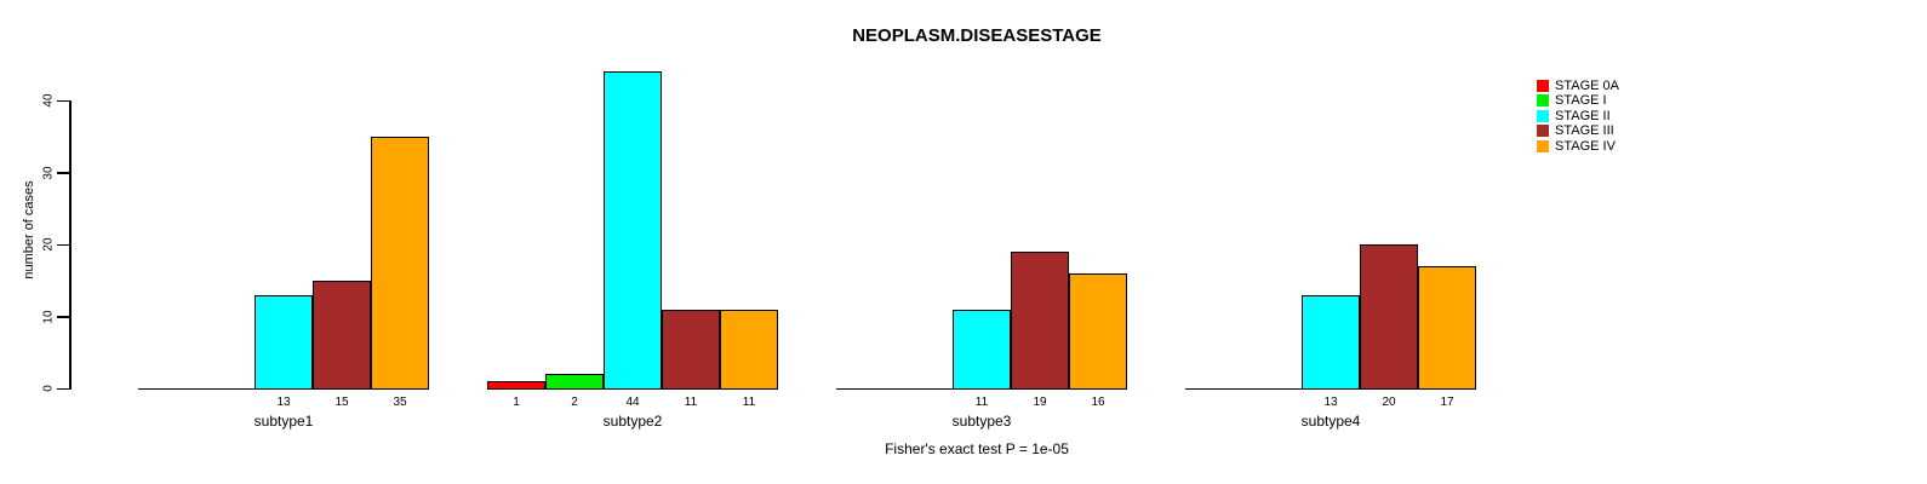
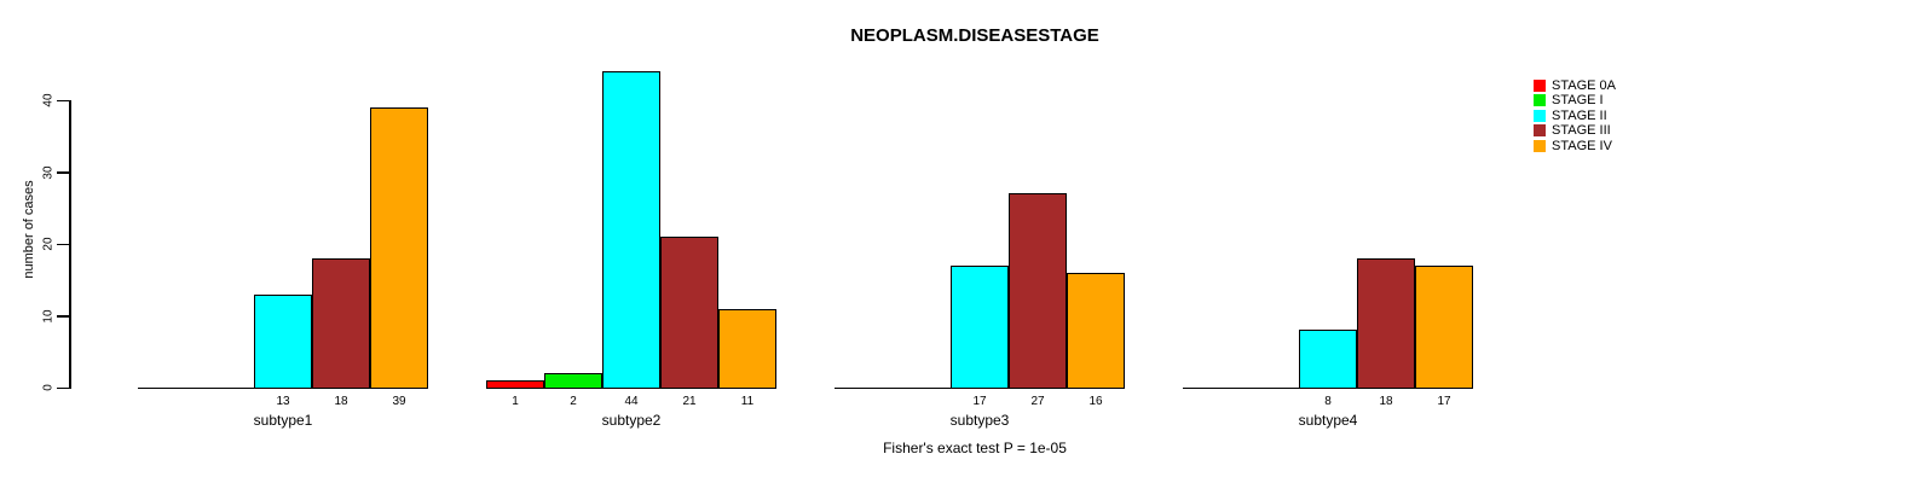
STAGE III/subtype1: 15 -> 18
STAGE IV/subtype1: 35 -> 39
STAGE III/subtype2: 11 -> 21
STAGE II/subtype3: 11 -> 17
STAGE III/subtype3: 19 -> 27
STAGE II/subtype4: 13 -> 8
STAGE III/subtype4: 20 -> 18
